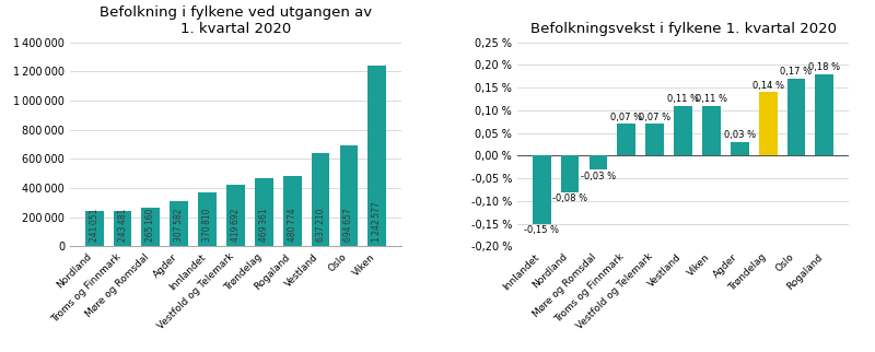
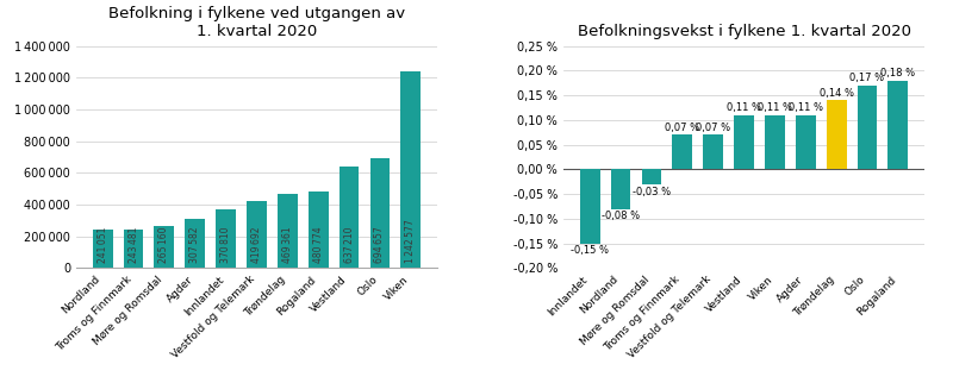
Befolkningsvekst i fylkene 1. kvartal 2020/Agder: 0,03 -> 0,11
